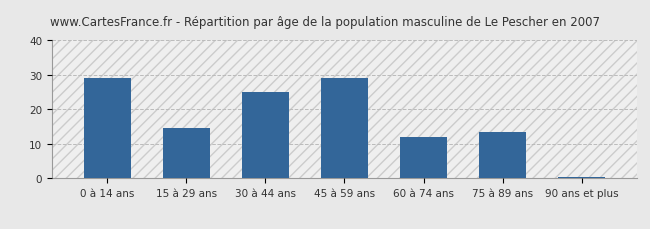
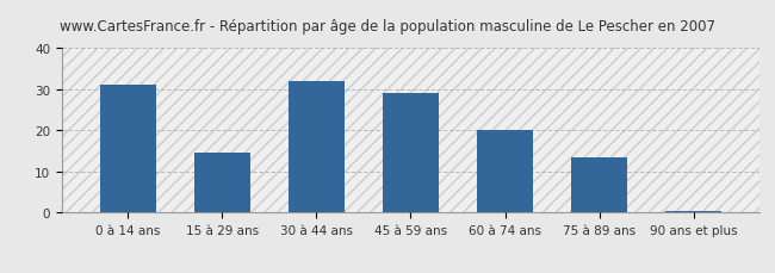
0 à 14 ans: 29.0 -> 31.0
30 à 44 ans: 25.0 -> 32.0
60 à 74 ans: 12.0 -> 20.0
